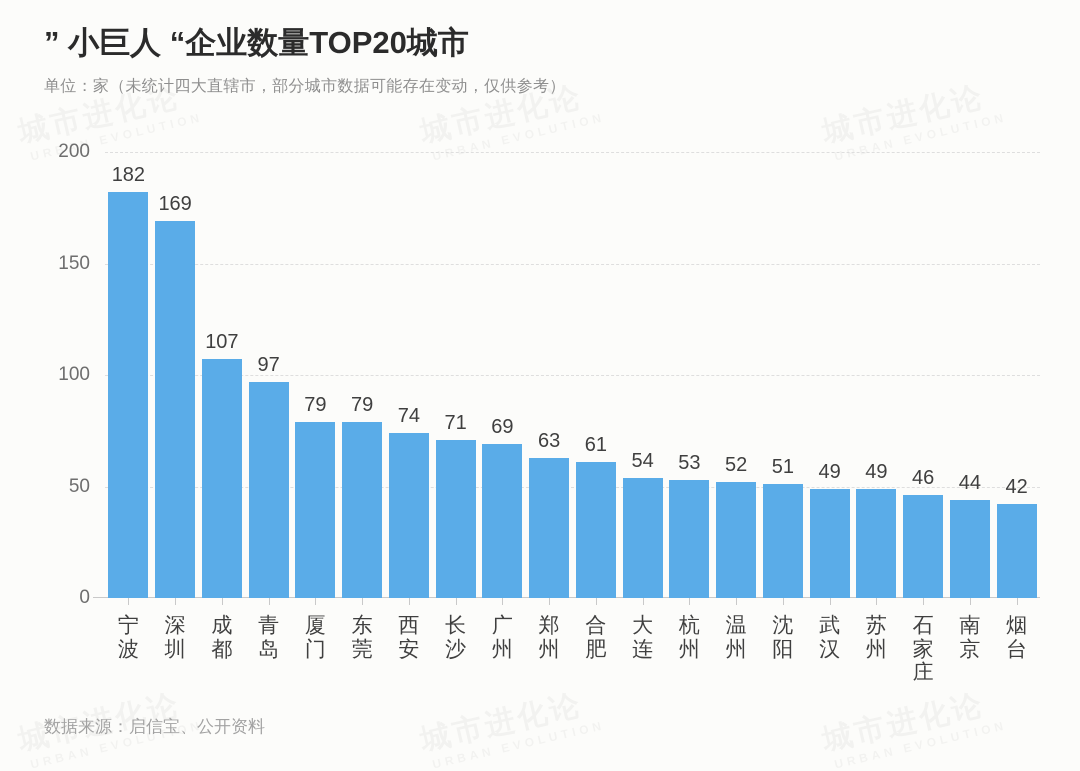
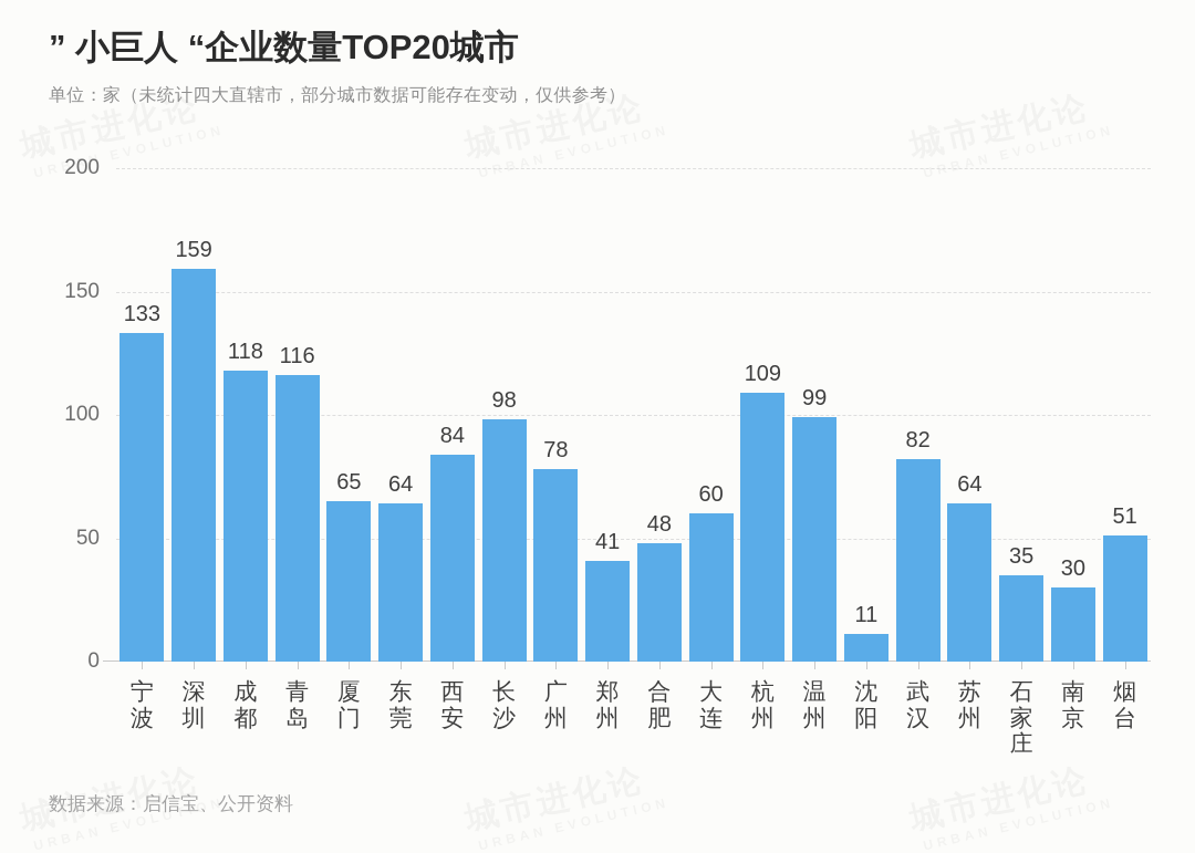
宁波: 182 -> 133
深圳: 169 -> 159
成都: 107 -> 118
青岛: 97 -> 116
厦门: 79 -> 65
东莞: 79 -> 64
西安: 74 -> 84
长沙: 71 -> 98
广州: 69 -> 78
郑州: 63 -> 41
合肥: 61 -> 48
大连: 54 -> 60
杭州: 53 -> 109
温州: 52 -> 99
沈阳: 51 -> 11
武汉: 49 -> 82
苏州: 49 -> 64
石家庄: 46 -> 35
南京: 44 -> 30
烟台: 42 -> 51
